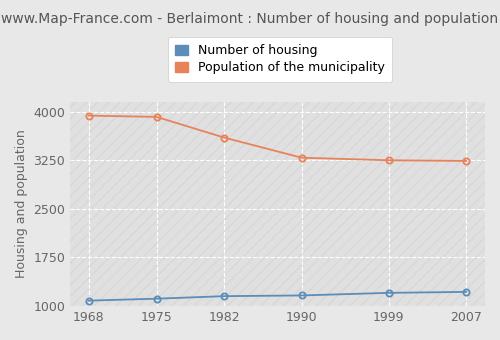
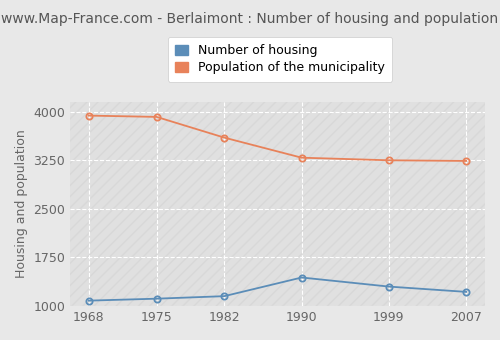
Number of housing/1990: 1160 -> 1440
Number of housing/1999: 1200 -> 1300
